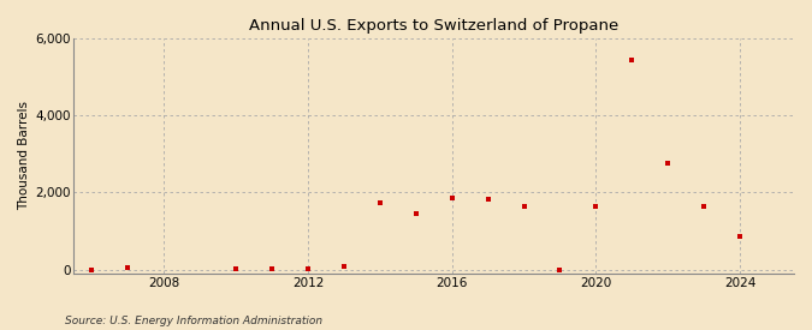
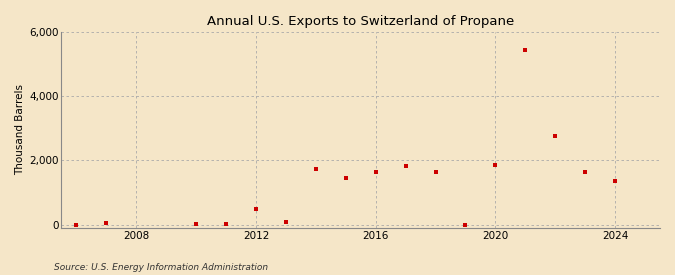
2012: 30 -> 500
2016: 1,850 -> 1,650
2020: 1,650 -> 1,850
2024: 850 -> 1,350
